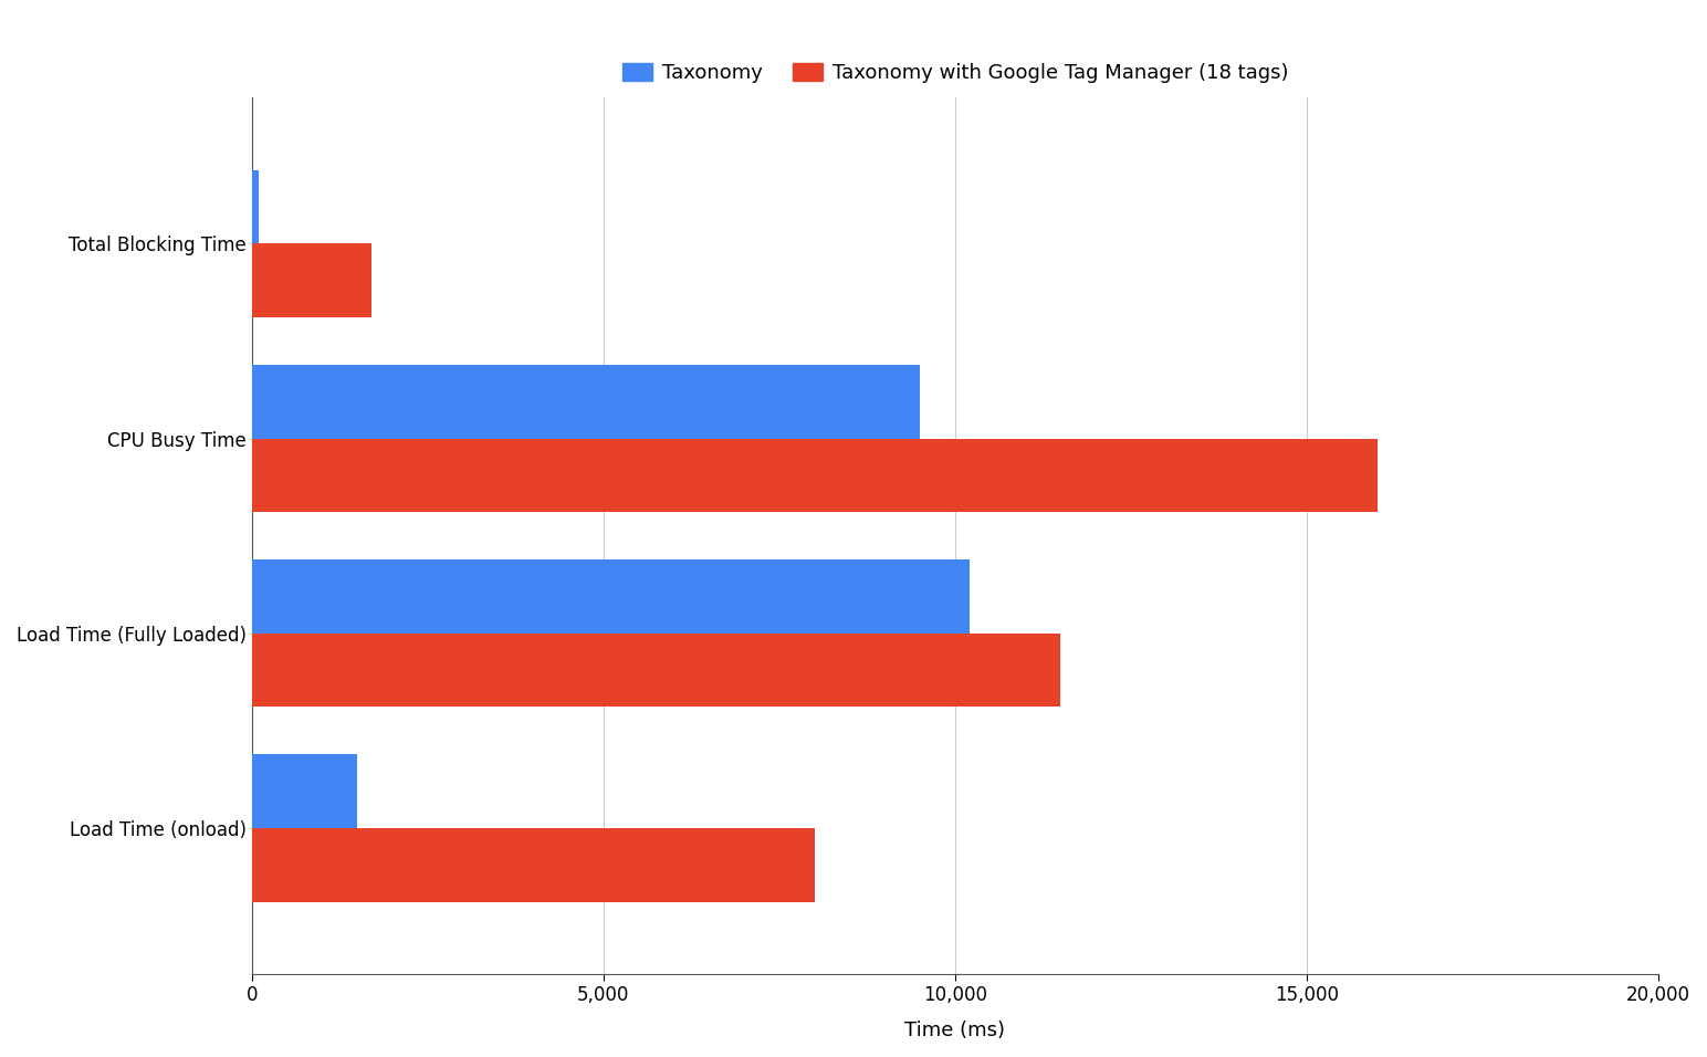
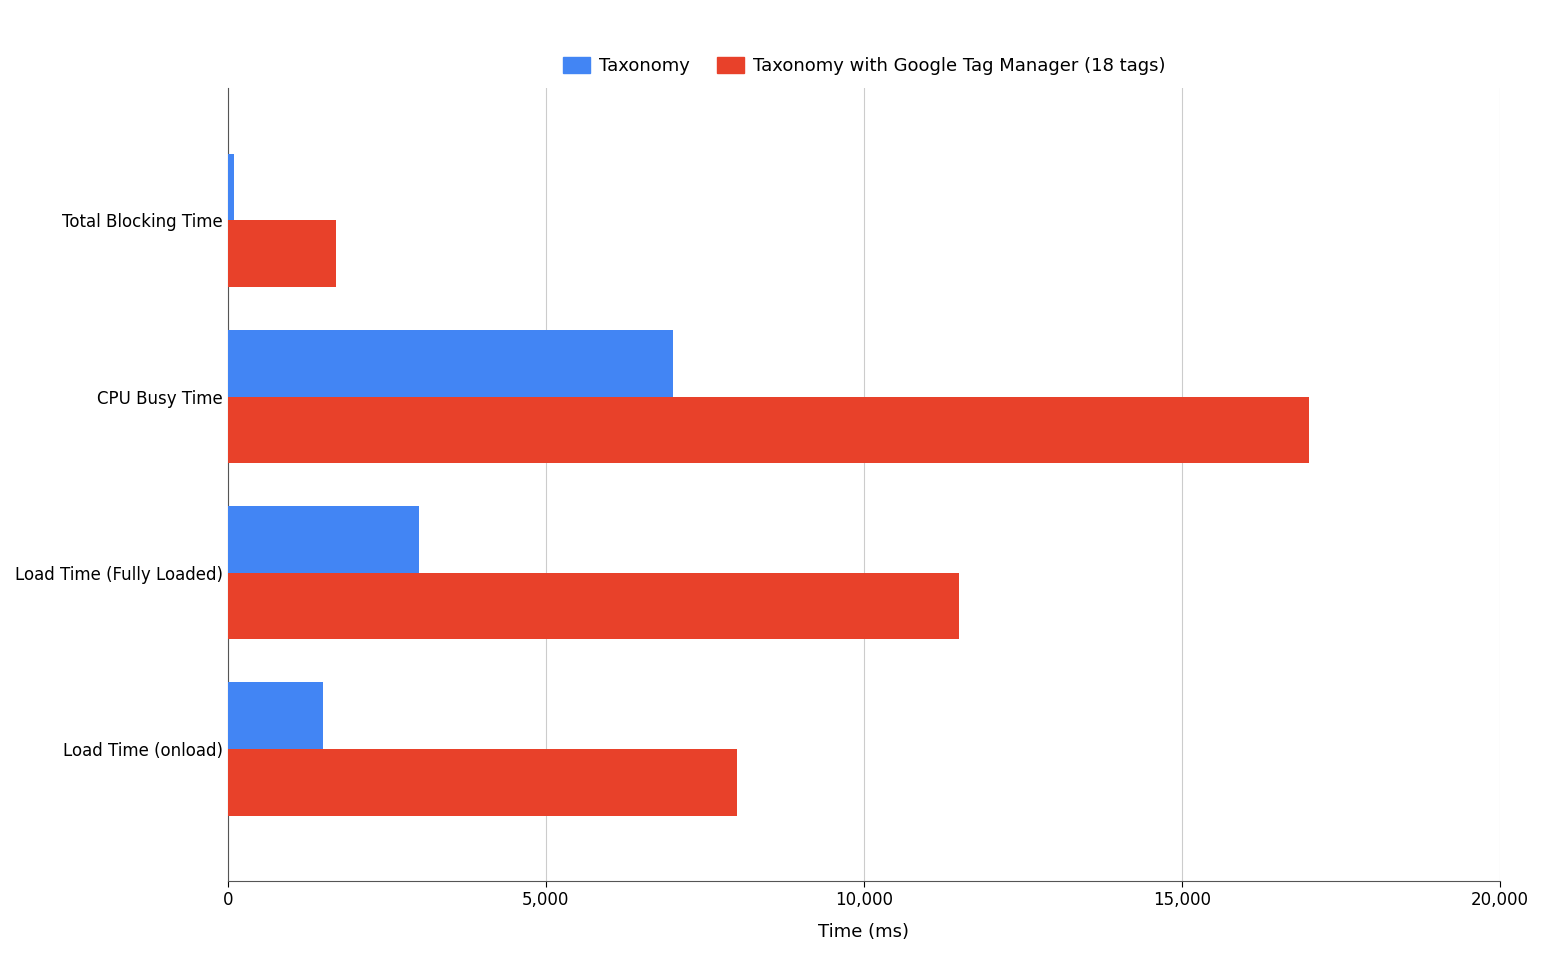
Taxonomy/CPU Busy Time: 9,500 -> 7,000
Taxonomy with Google Tag Manager (18 tags)/CPU Busy Time: 16,000 -> 17,000
Taxonomy/Load Time (Fully Loaded): 10,200 -> 3,000
